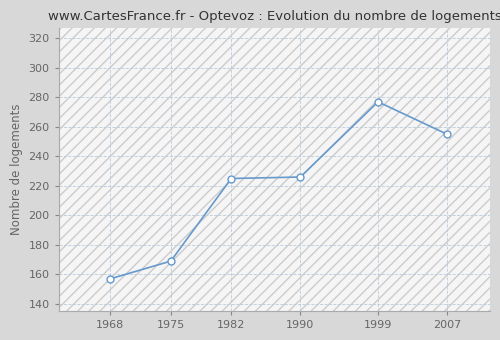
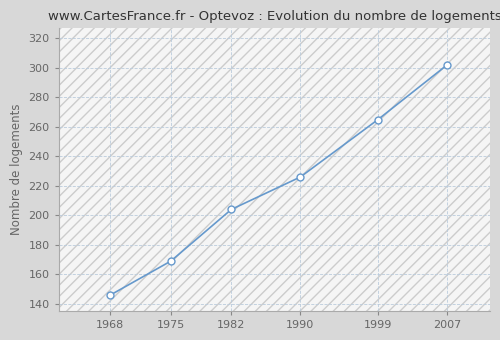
1968: 157 -> 146
1982: 225 -> 204
1999: 277 -> 265
2007: 255 -> 302
